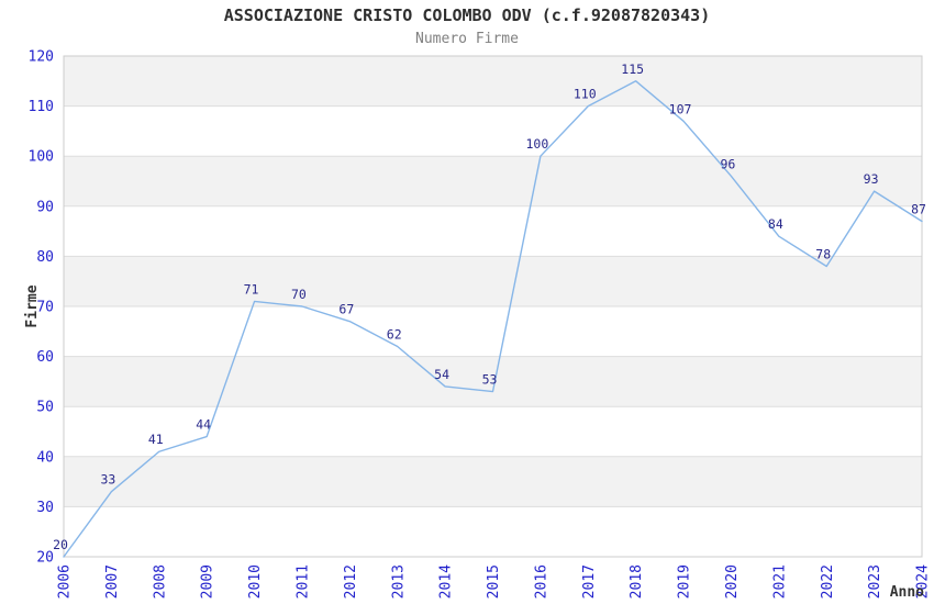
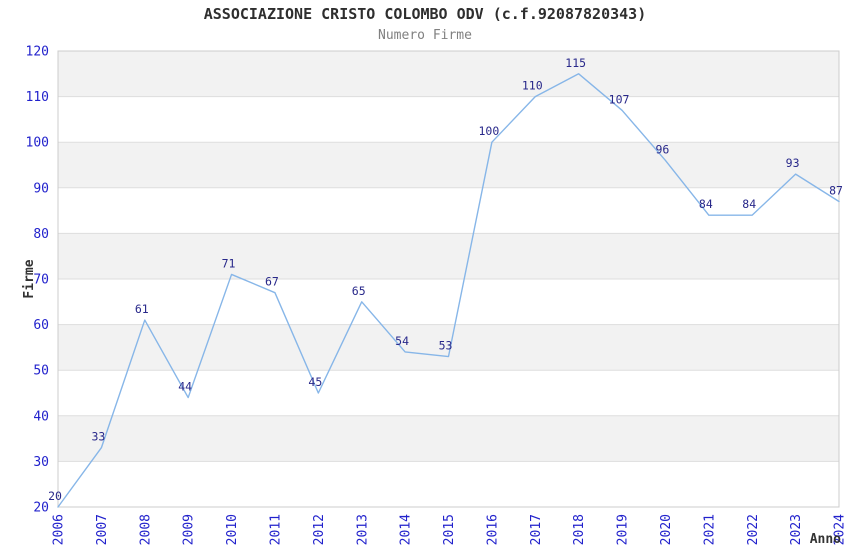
2008: 41 -> 61
2011: 70 -> 67
2012: 67 -> 45
2013: 62 -> 65
2022: 78 -> 84
